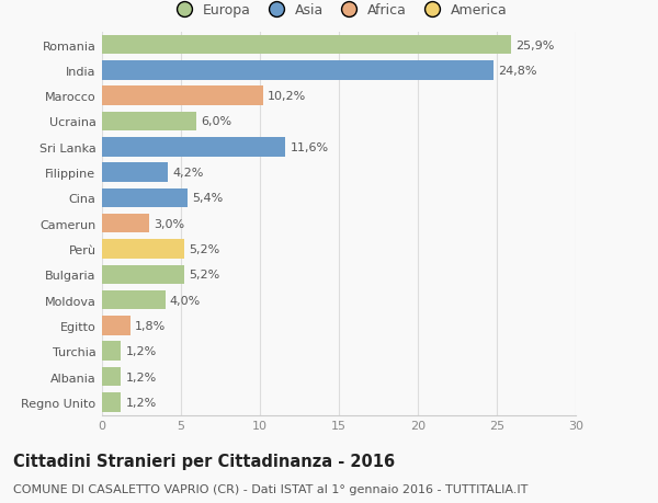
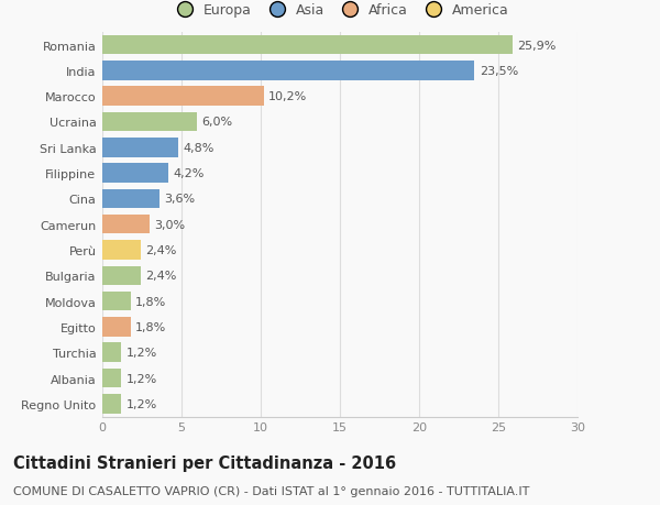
India: 24,8% -> 23,5%
Sri Lanka: 11,6% -> 4,8%
Cina: 5,4% -> 3,6%
Perù: 5,2% -> 2,4%
Bulgaria: 5,2% -> 2,4%
Moldova: 4,0% -> 1,8%
